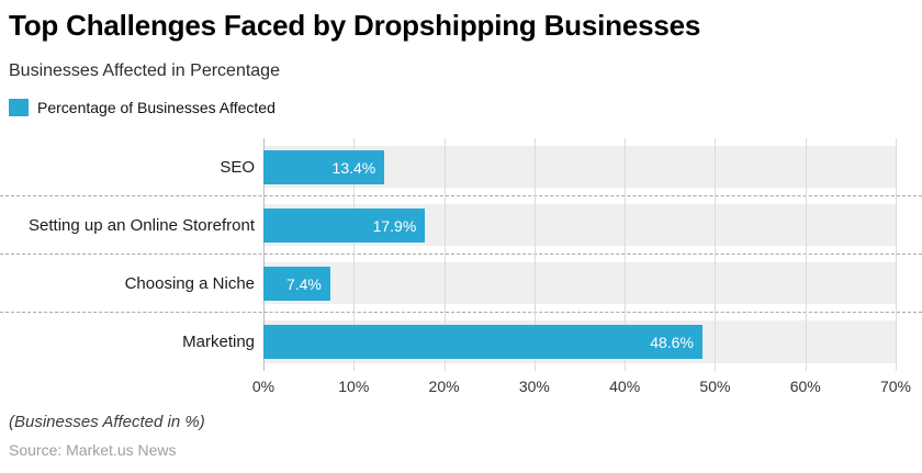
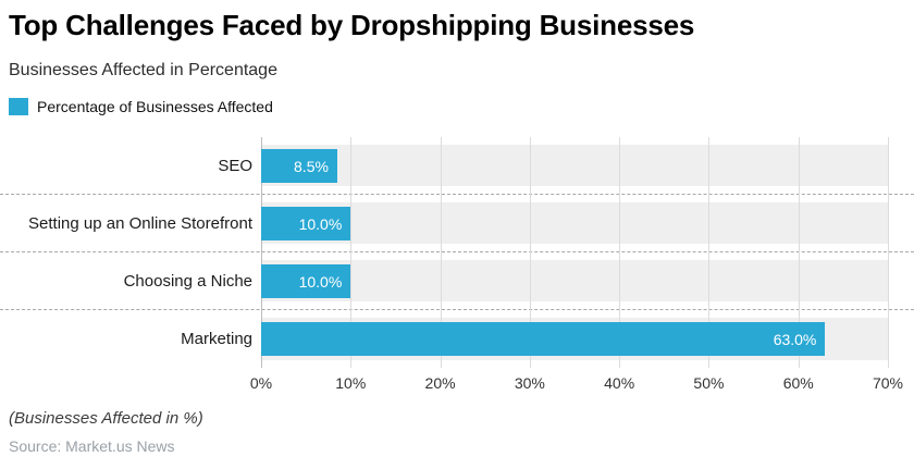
SEO: 13.4% -> 8.5%
Setting up an Online Storefront: 17.9% -> 10.0%
Choosing a Niche: 7.4% -> 10.0%
Marketing: 48.6% -> 63.0%
